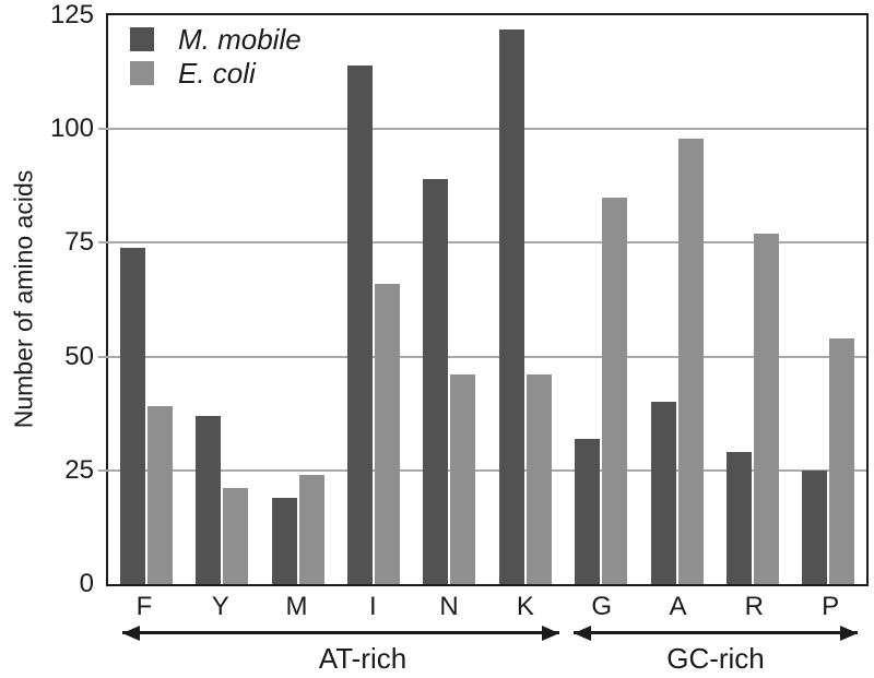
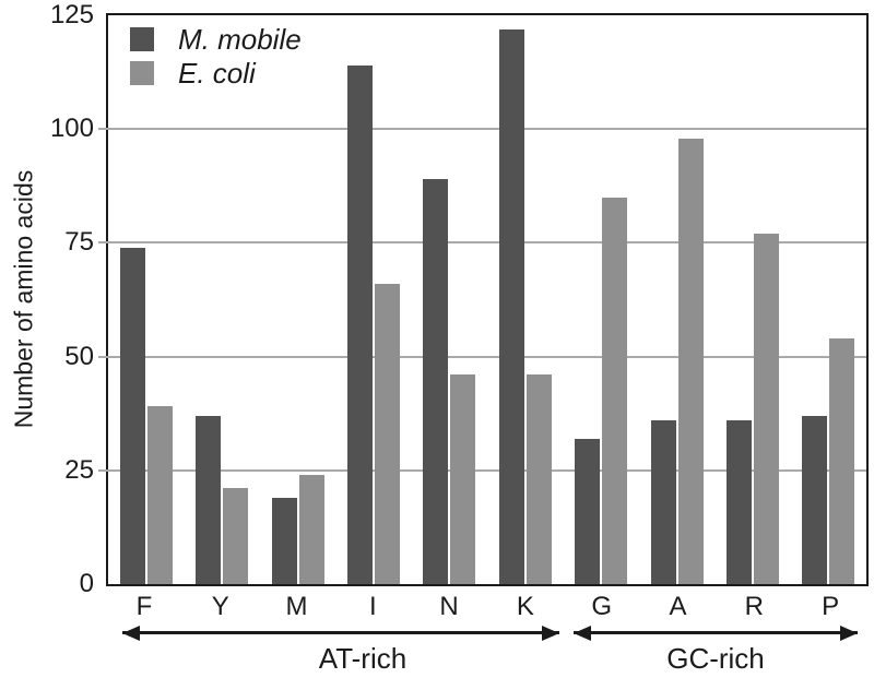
M. mobile/A: 40 -> 36
M. mobile/R: 29 -> 36
M. mobile/P: 25 -> 37
